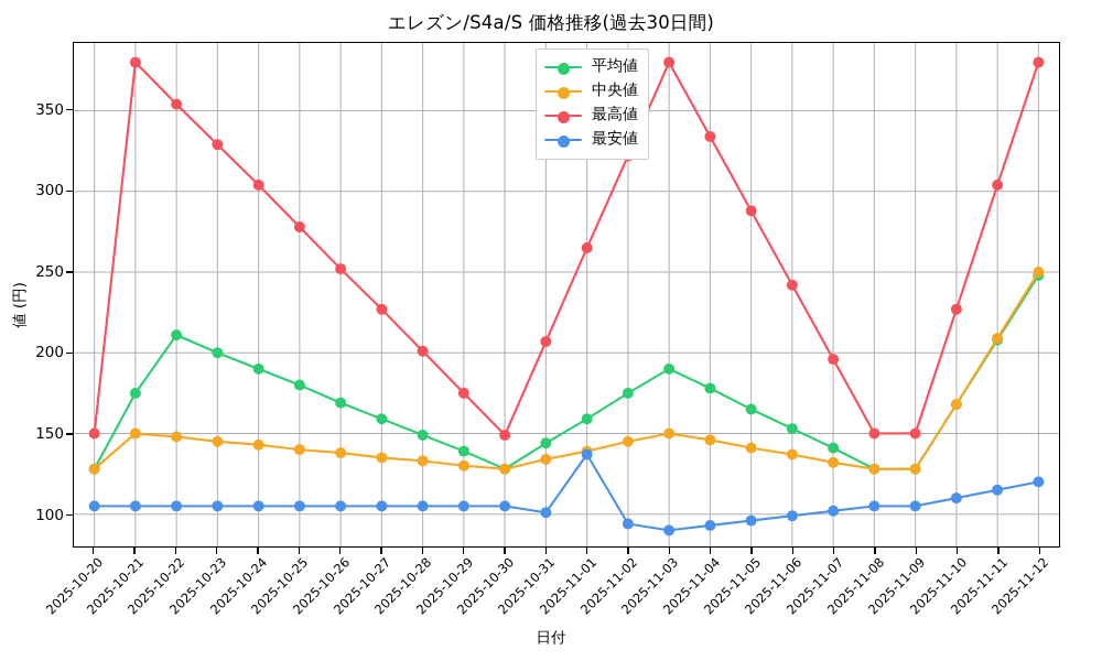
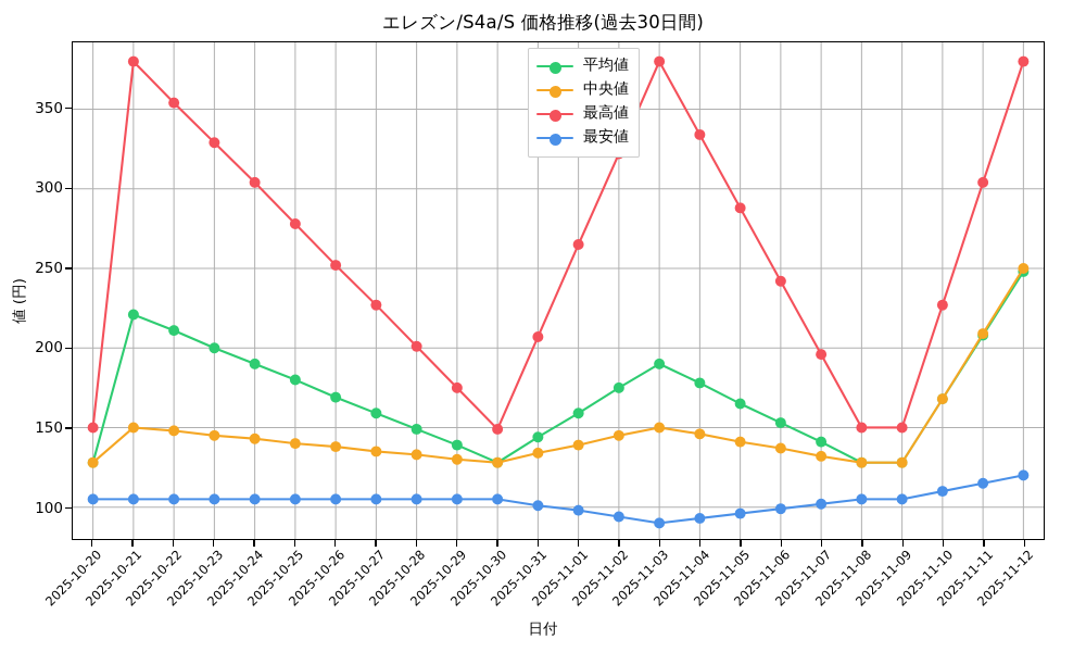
平均値/2025-10-21: 175 -> 221
最安値/2025-11-01: 137 -> 98
